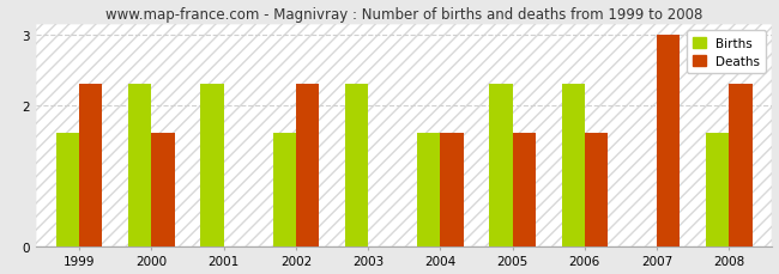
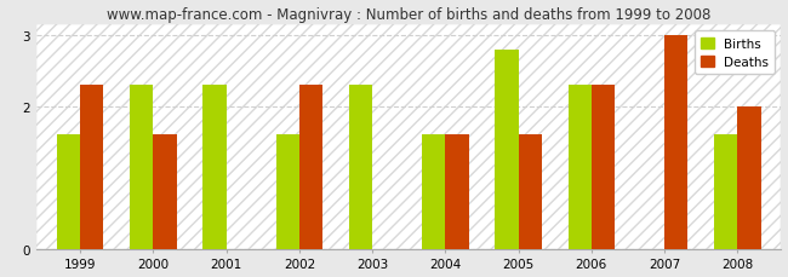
Births/2005: 2.3 -> 2.8
Deaths/2006: 1.6 -> 2.3
Deaths/2008: 2.3 -> 2.0
